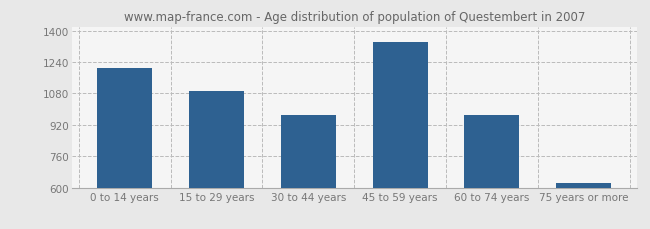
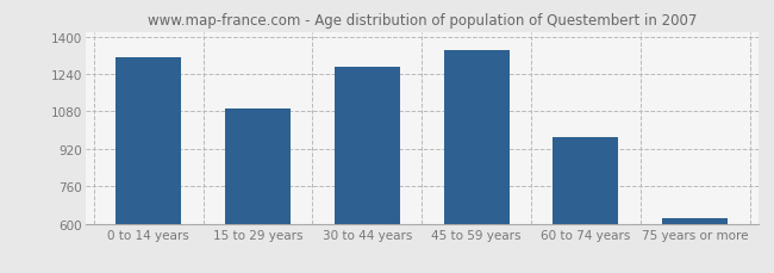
0 to 14 years: 1210 -> 1310
30 to 44 years: 970 -> 1270
